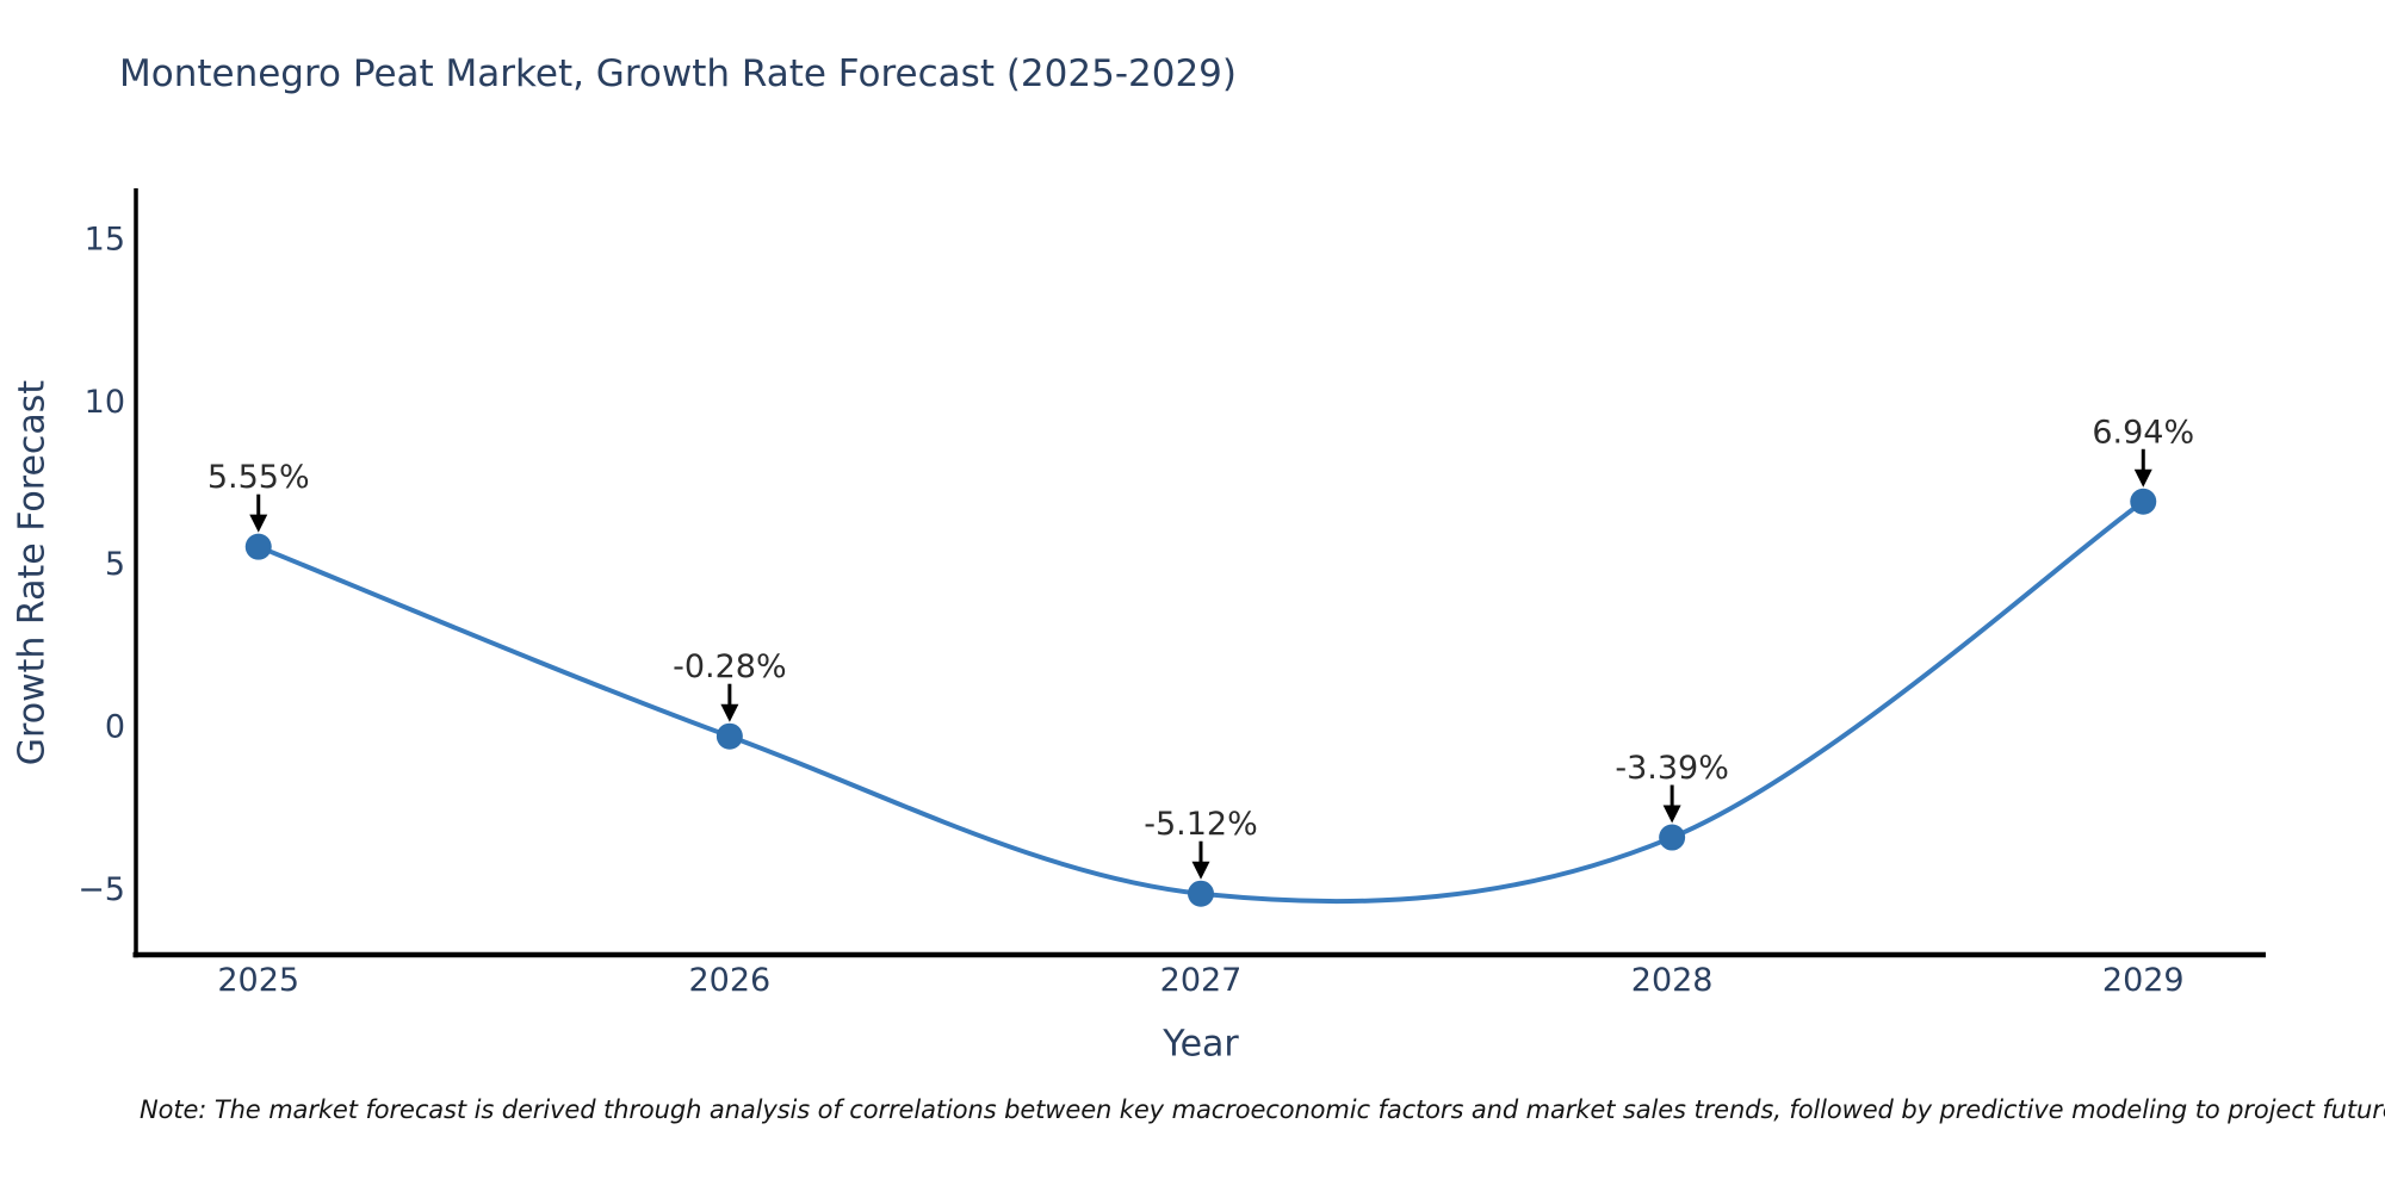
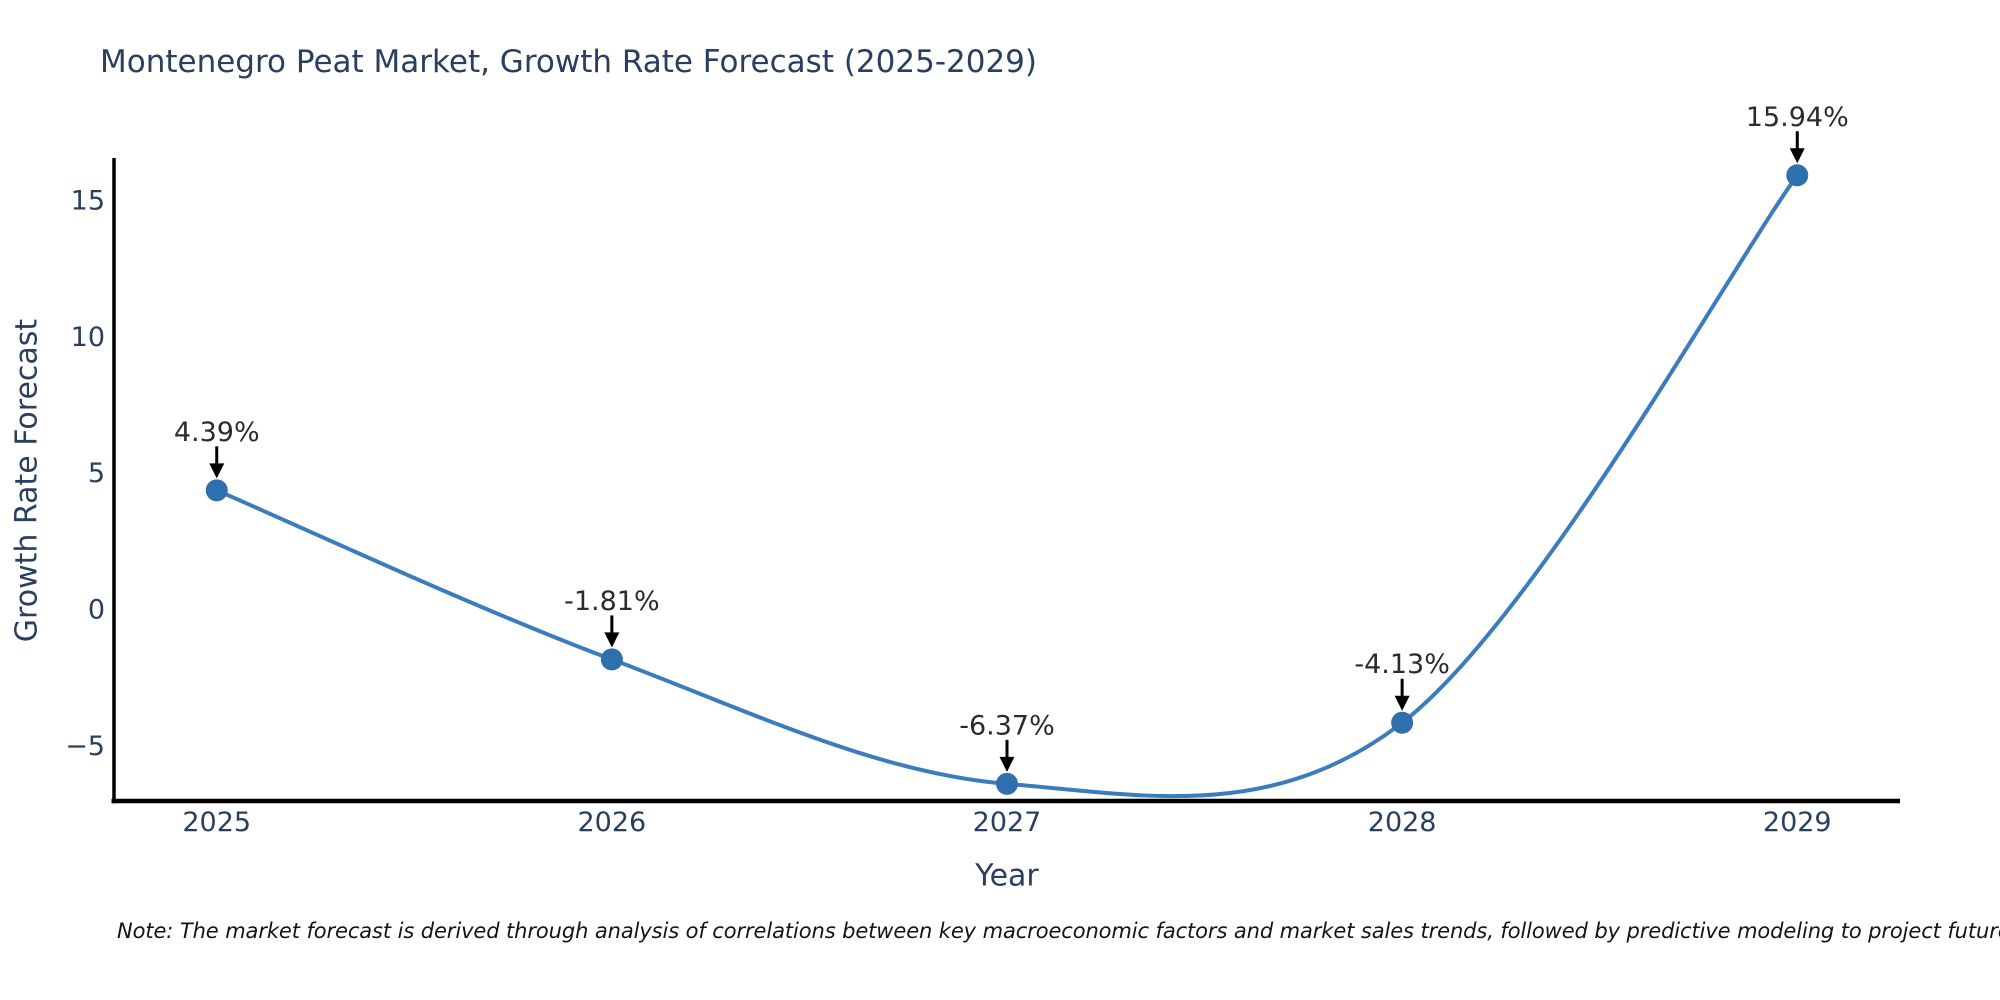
2025: 5.55% -> 4.39%
2026: -0.28% -> -1.81%
2027: -5.12% -> -6.37%
2028: -3.39% -> -4.13%
2029: 6.94% -> 15.94%
